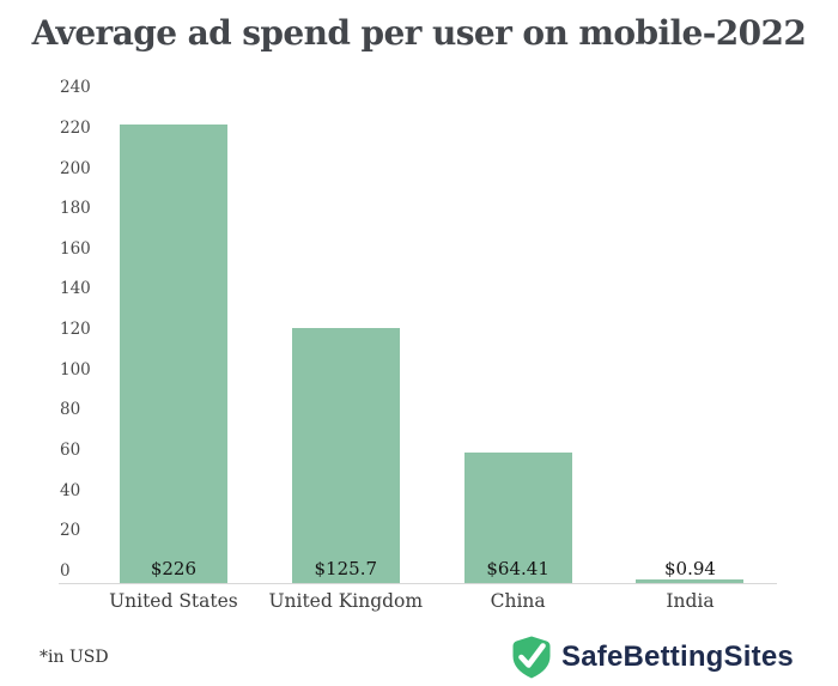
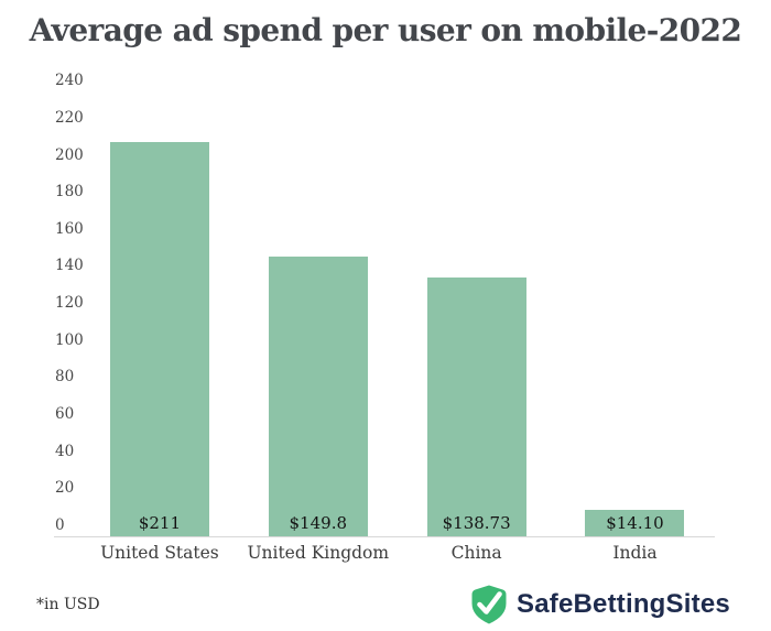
United States: $226 -> $211
United Kingdom: $125.7 -> $149.8
China: $64.41 -> $138.73
India: $0.94 -> $14.10
